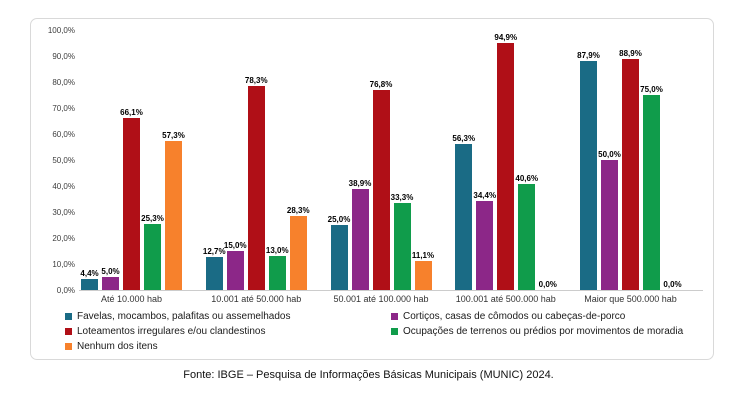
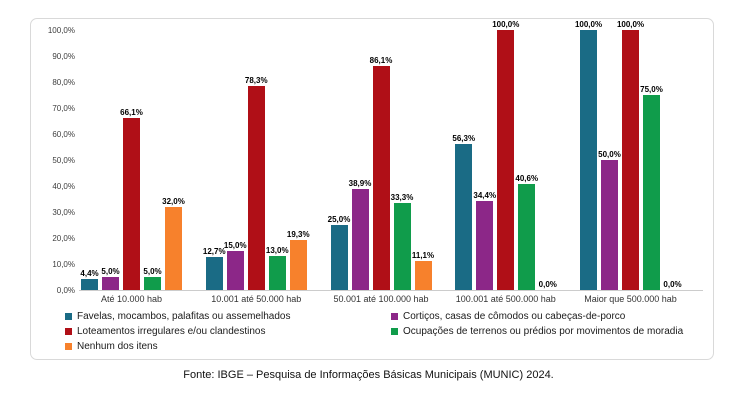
Ocupações de terrenos ou prédios por movimentos de moradia/Até 10.000 hab: 25,3% -> 5,0%
Nenhum dos itens/Até 10.000 hab: 57,3% -> 32,0%
Nenhum dos itens/10.001 até 50.000 hab: 28,3% -> 19,3%
Loteamentos irregulares e/ou clandestinos/50.001 até 100.000 hab: 76,8% -> 86,1%
Loteamentos irregulares e/ou clandestinos/100.001 até 500.000 hab: 94,9% -> 100,0%
Favelas, mocambos, palafitas ou assemelhados/Maior que 500.000 hab: 87,9% -> 100,0%
Loteamentos irregulares e/ou clandestinos/Maior que 500.000 hab: 88,9% -> 100,0%
